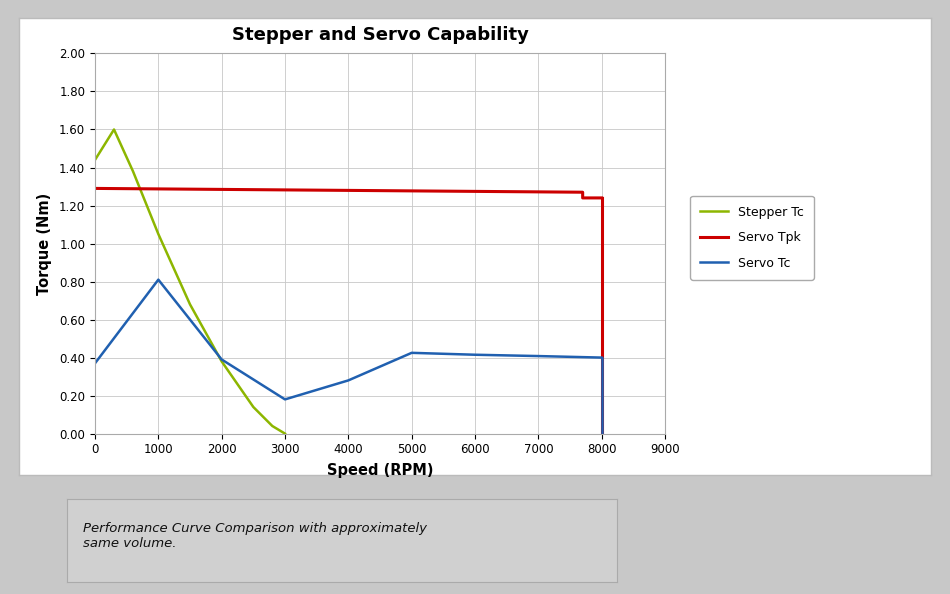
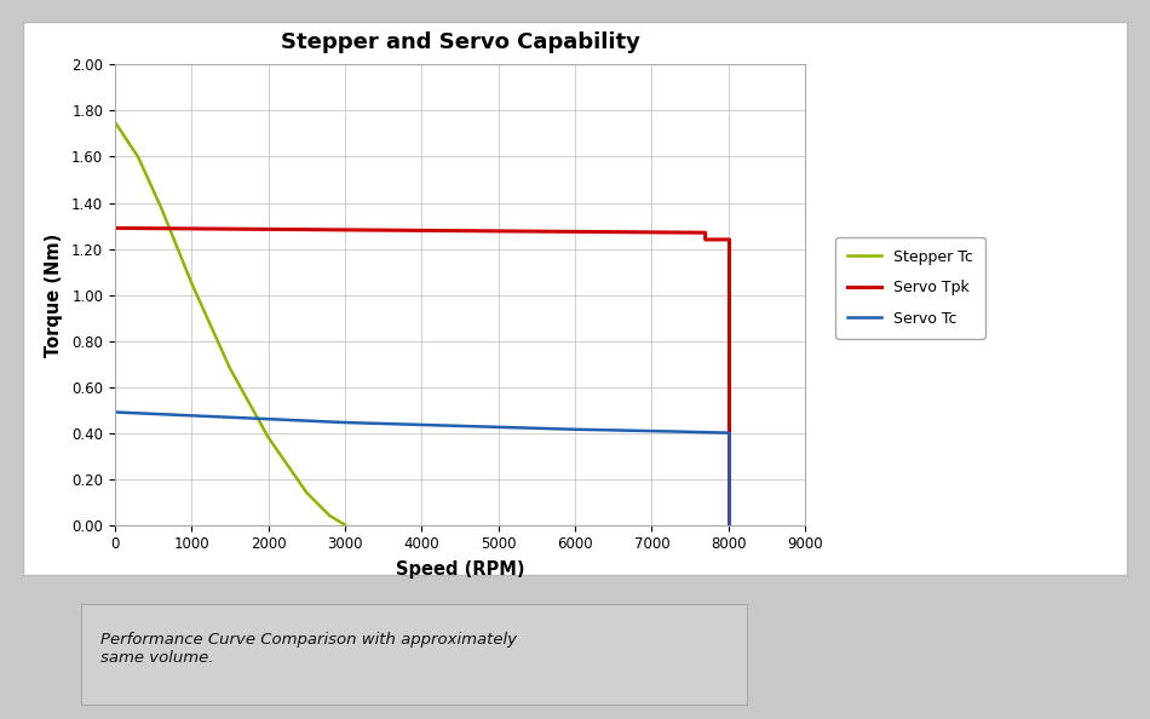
Stepper Tc/0: 1.44 -> 1.75
Servo Tc/0: 0.37 -> 0.49
Servo Tc/1000: 0.81 -> 0.47
Servo Tc/2000: 0.39 -> 0.46
Servo Tc/3000: 0.18 -> 0.45
Servo Tc/4000: 0.28 -> 0.43
